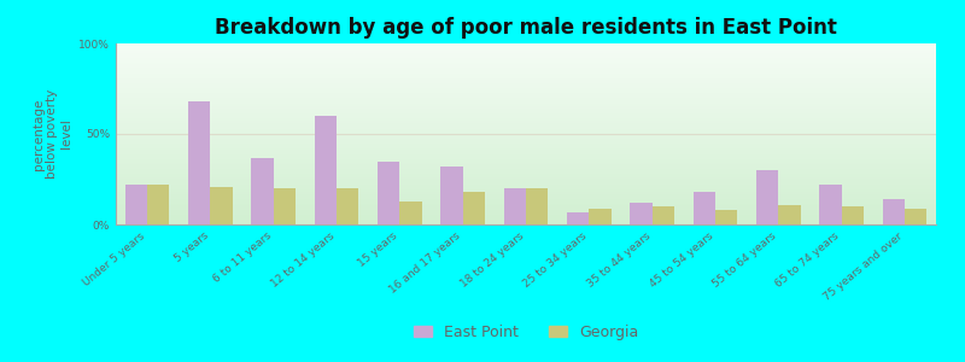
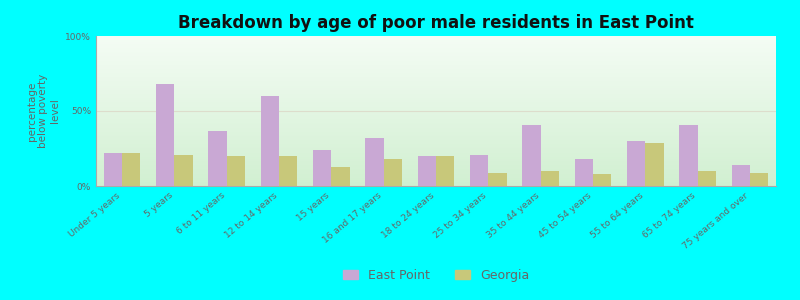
East Point/15 years: 35% -> 24%
East Point/25 to 34 years: 7% -> 21%
East Point/35 to 44 years: 12% -> 41%
Georgia/55 to 64 years: 11% -> 29%
East Point/65 to 74 years: 22% -> 41%
